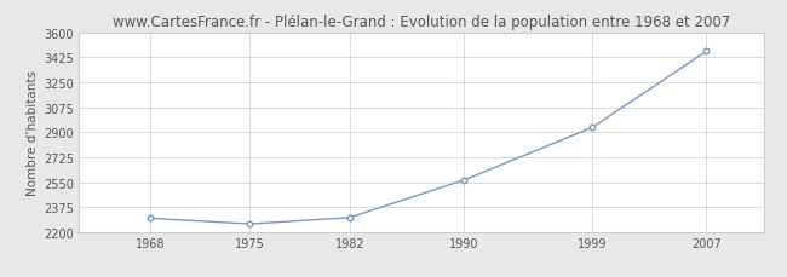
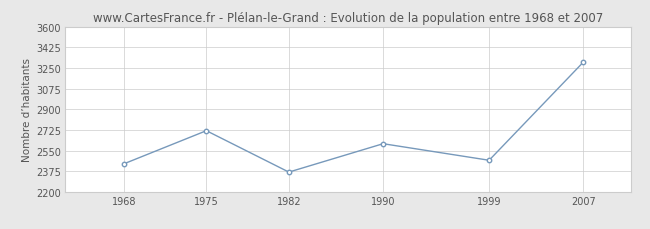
1968: 2300 -> 2440
1975: 2260 -> 2720
1982: 2300 -> 2370
1990: 2570 -> 2610
1999: 2930 -> 2470
2007: 3470 -> 3300
